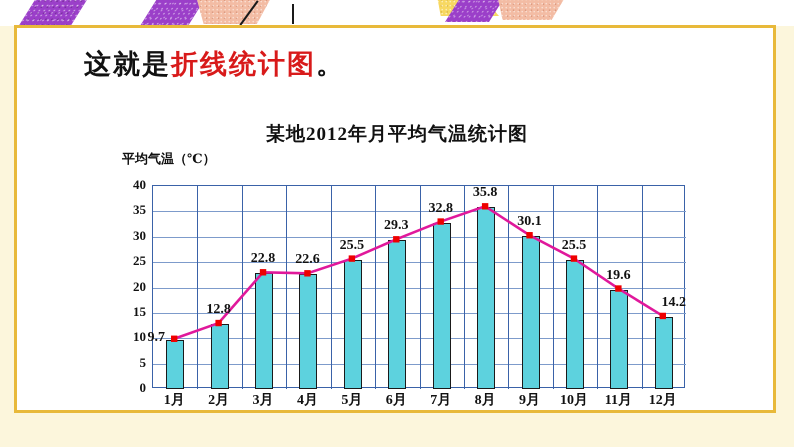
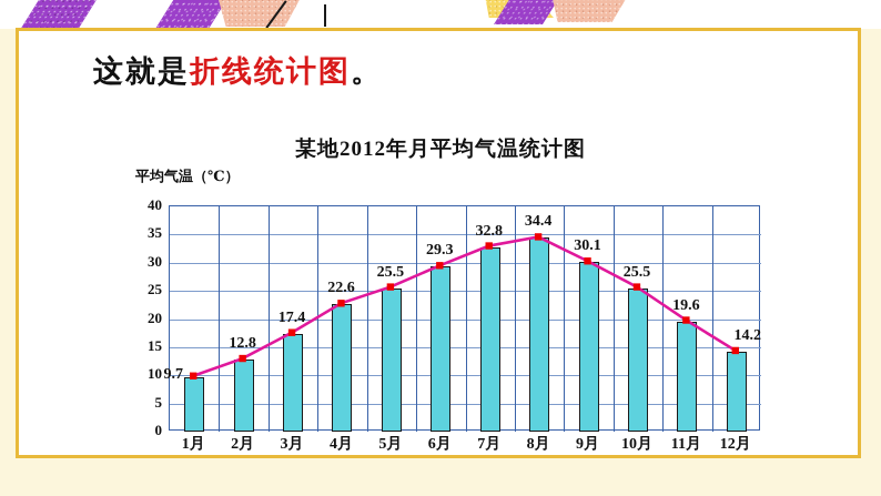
3月: 22.8 -> 17.4
8月: 35.8 -> 34.4
